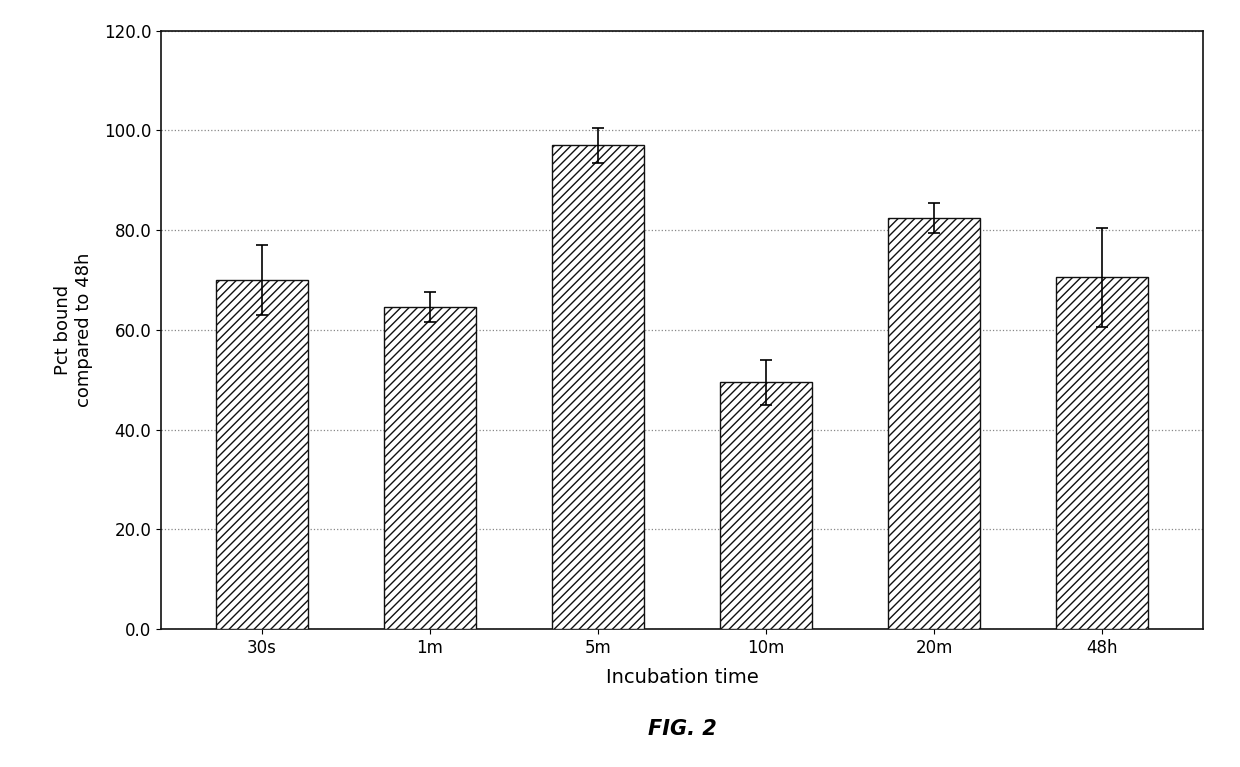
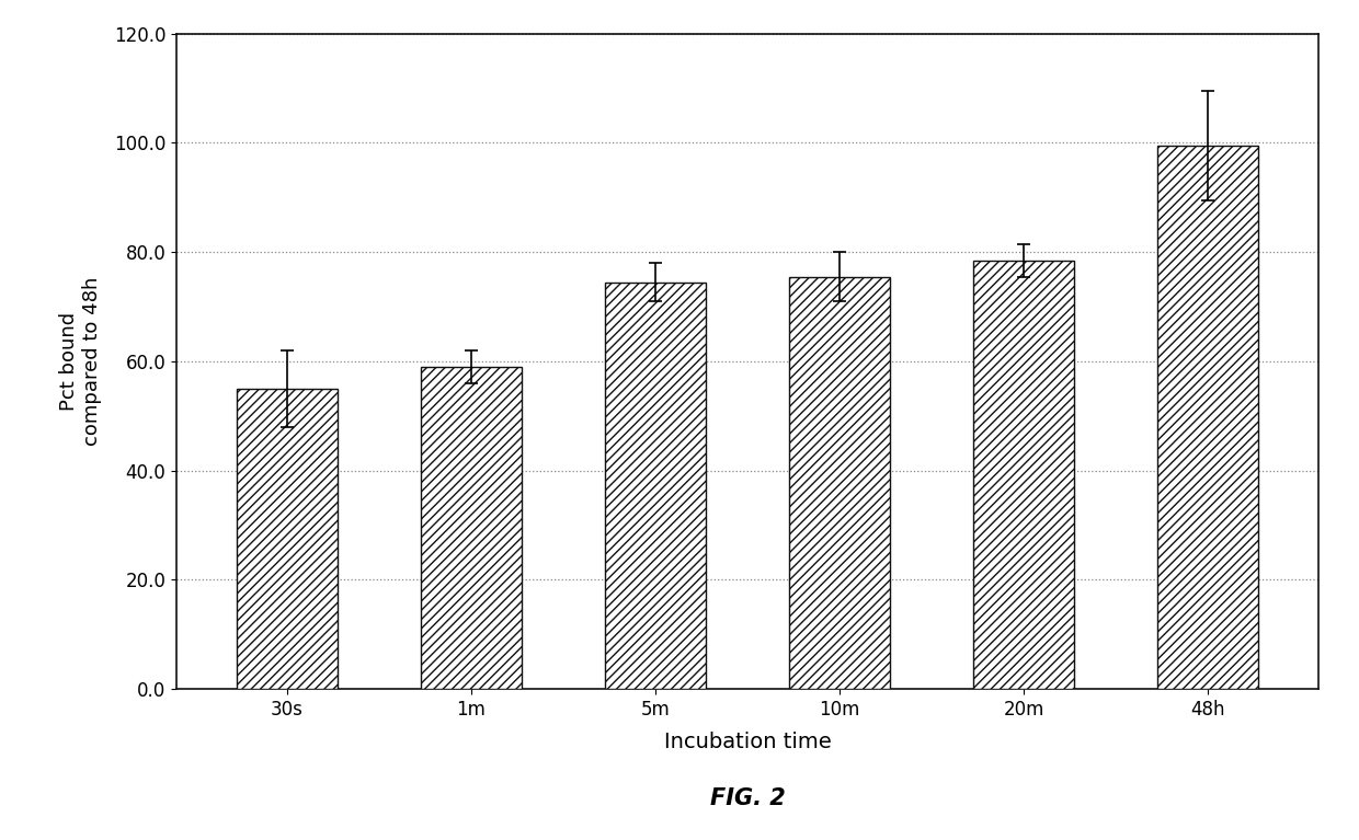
30s: 70.0 -> 55.0
1m: 64.5 -> 59.0
5m: 97.0 -> 74.5
10m: 49.5 -> 75.5
20m: 82.5 -> 78.5
48h: 70.5 -> 99.5
